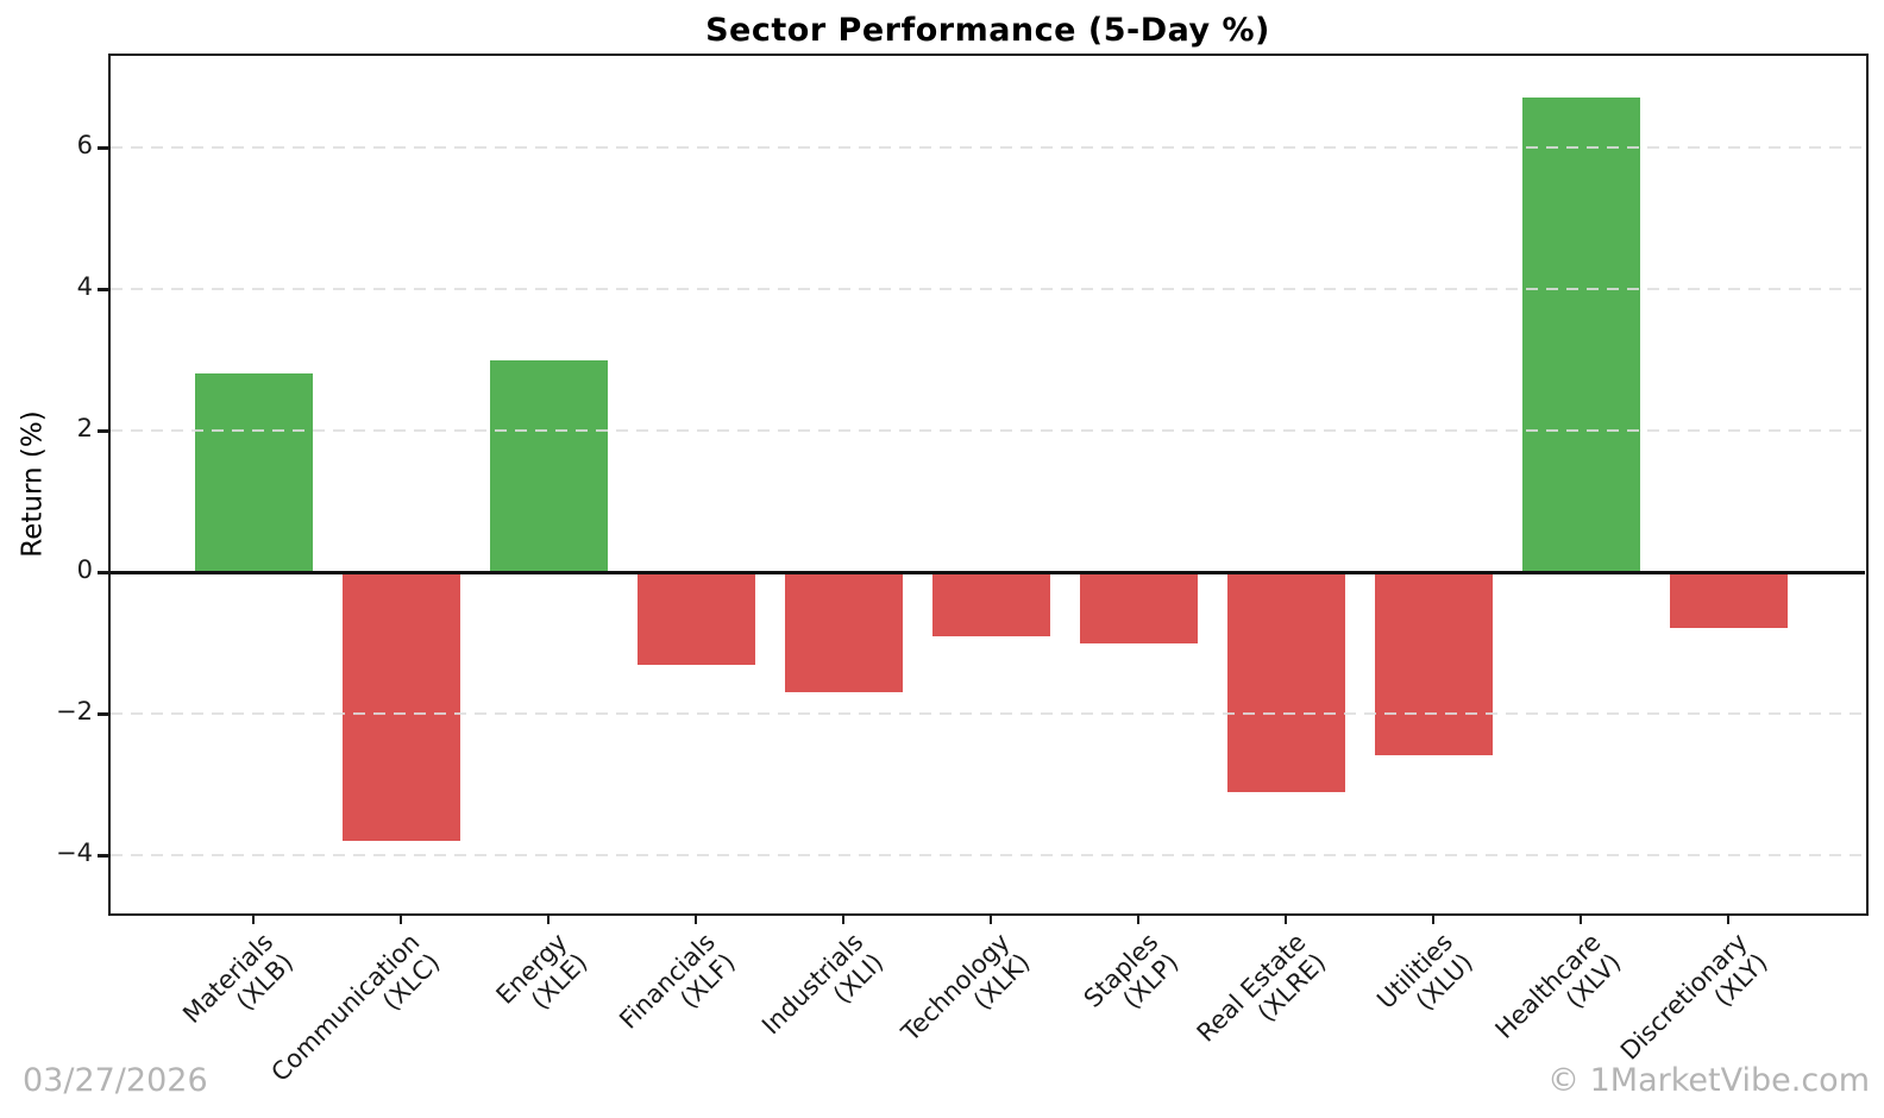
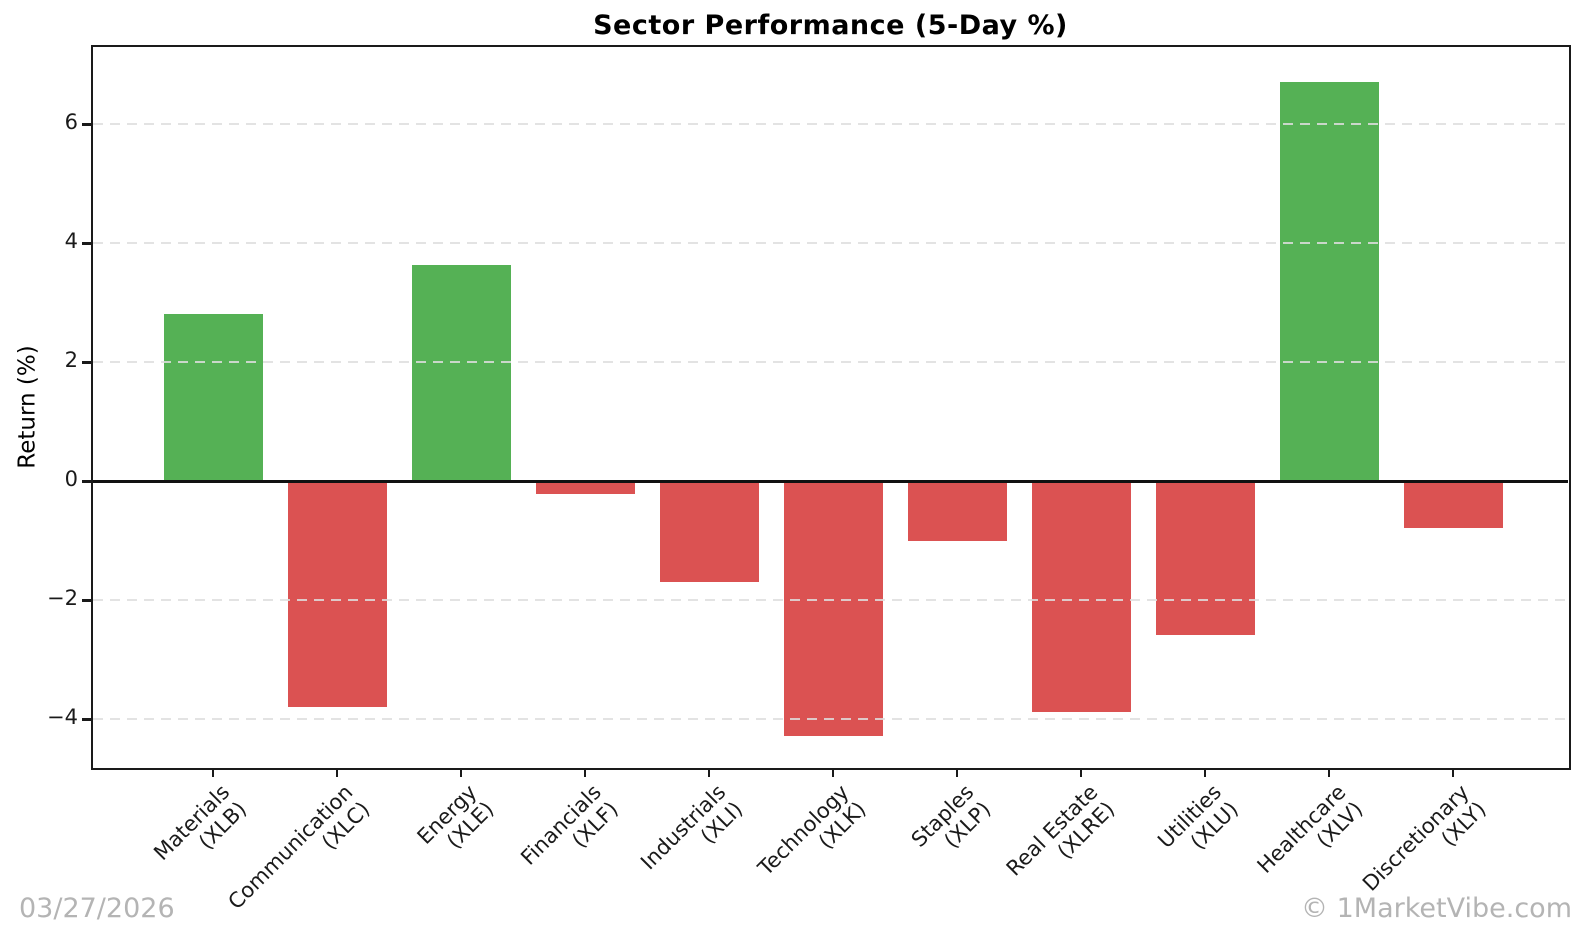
Energy (XLE): 3.0 -> 3.6
Financials (XLF): -1.3 -> -0.2
Technology (XLK): -0.9 -> -4.3
Real Estate (XLRE): -3.1 -> -3.9
